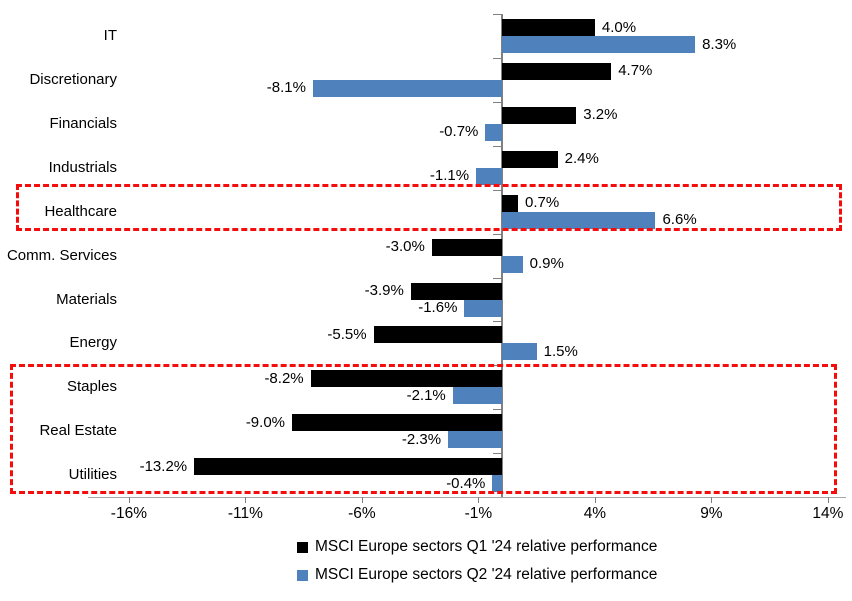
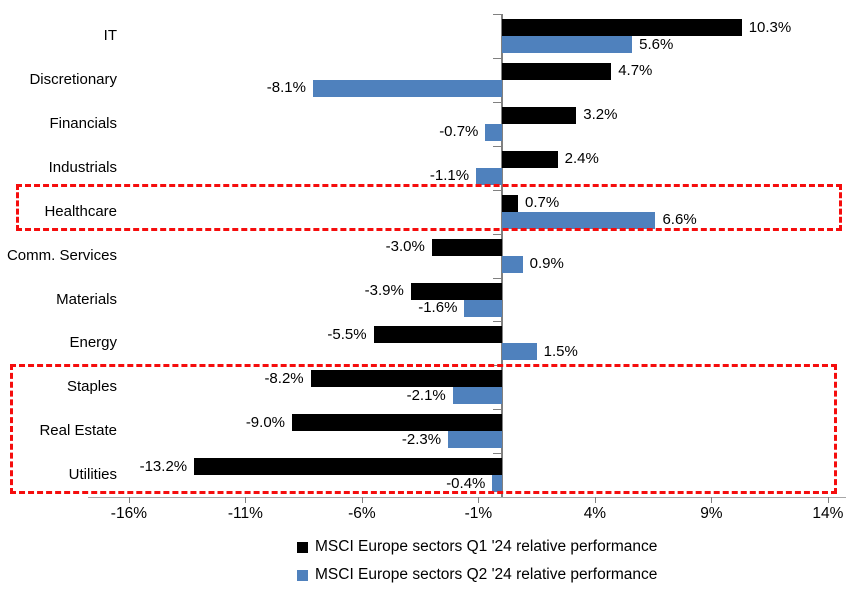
MSCI Europe sectors Q1 '24 relative performance/IT: 4.0% -> 10.3%
MSCI Europe sectors Q2 '24 relative performance/IT: 8.3% -> 5.6%
